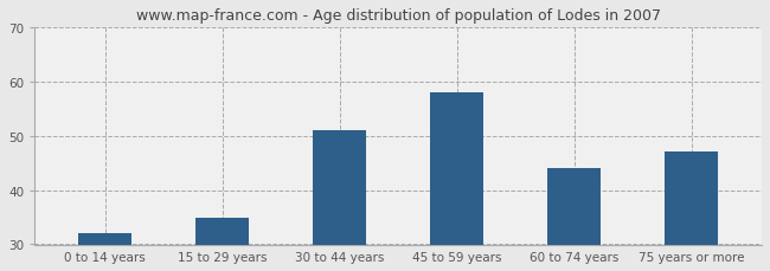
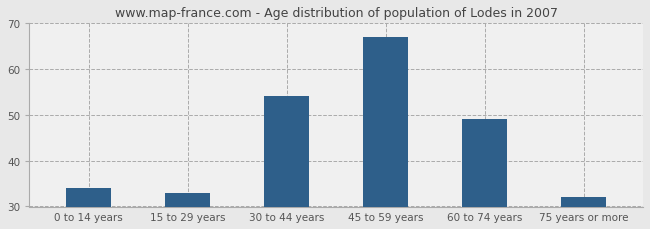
0 to 14 years: 32 -> 34
15 to 29 years: 35 -> 33
30 to 44 years: 51 -> 54
45 to 59 years: 58 -> 67
60 to 74 years: 44 -> 49
75 years or more: 47 -> 32
